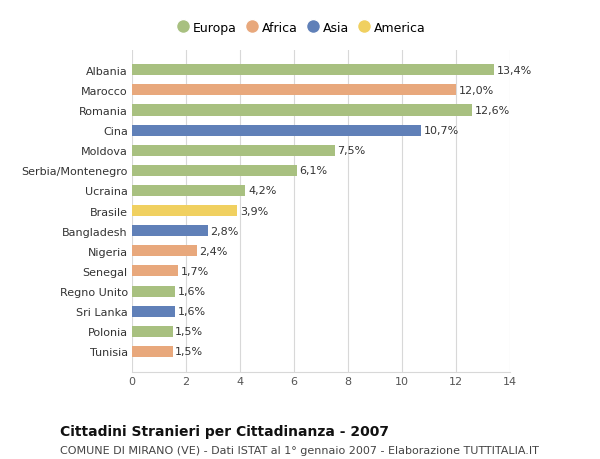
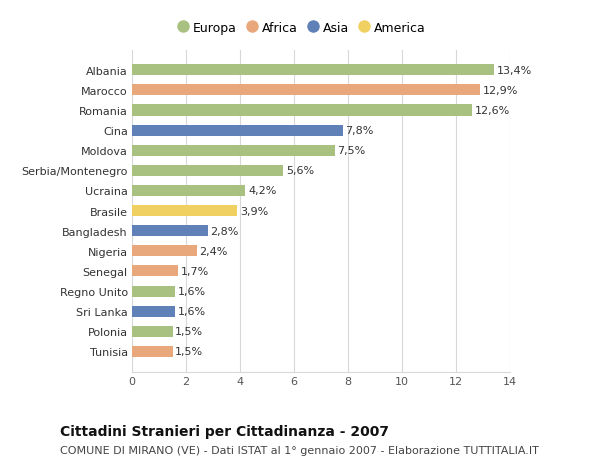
Marocco: 12,0% -> 12,9%
Cina: 10,7% -> 7,8%
Serbia/Montenegro: 6,1% -> 5,6%
